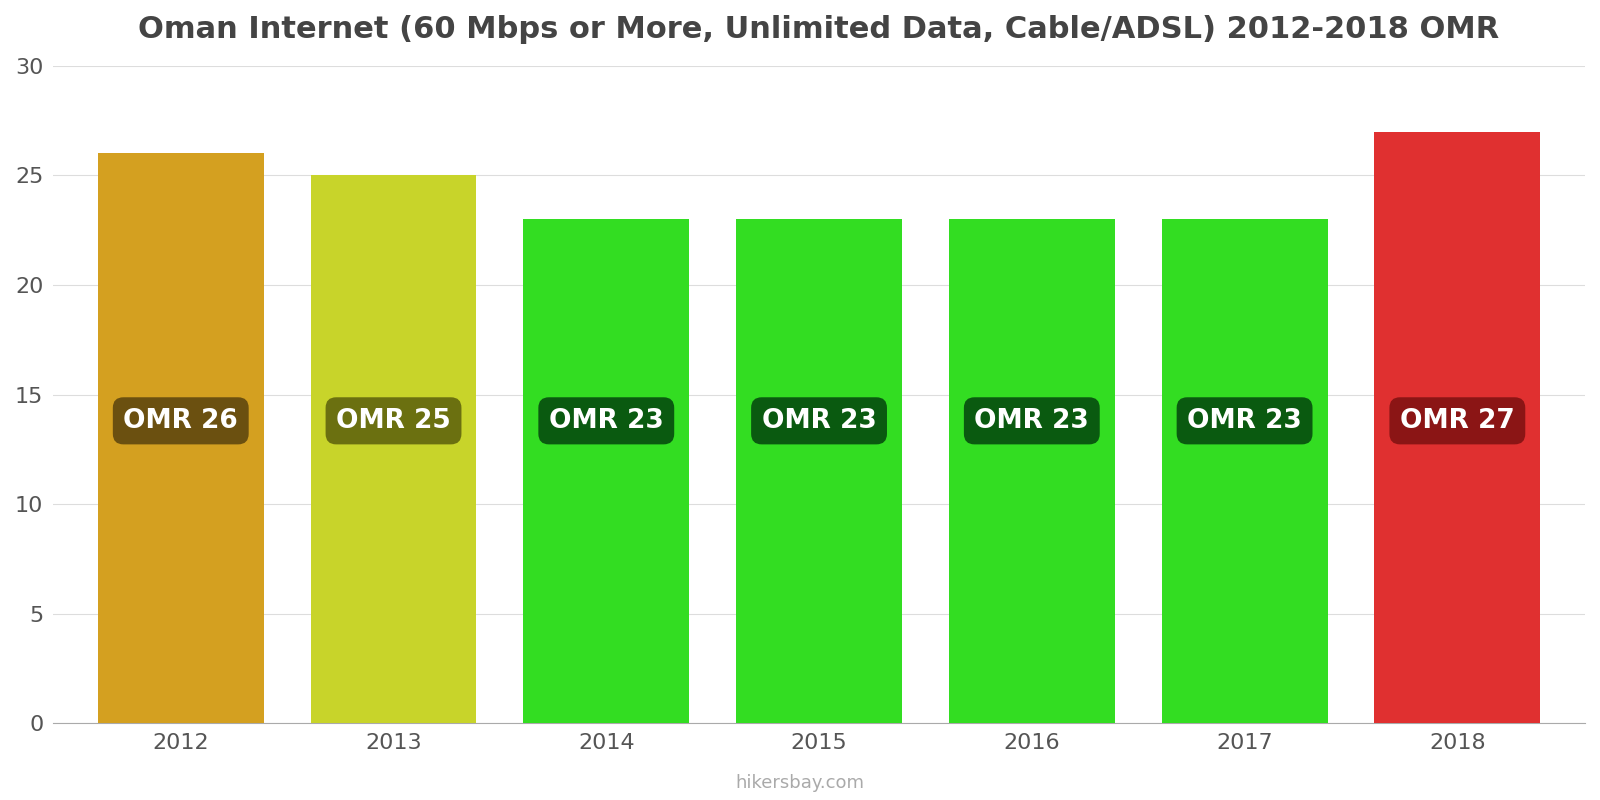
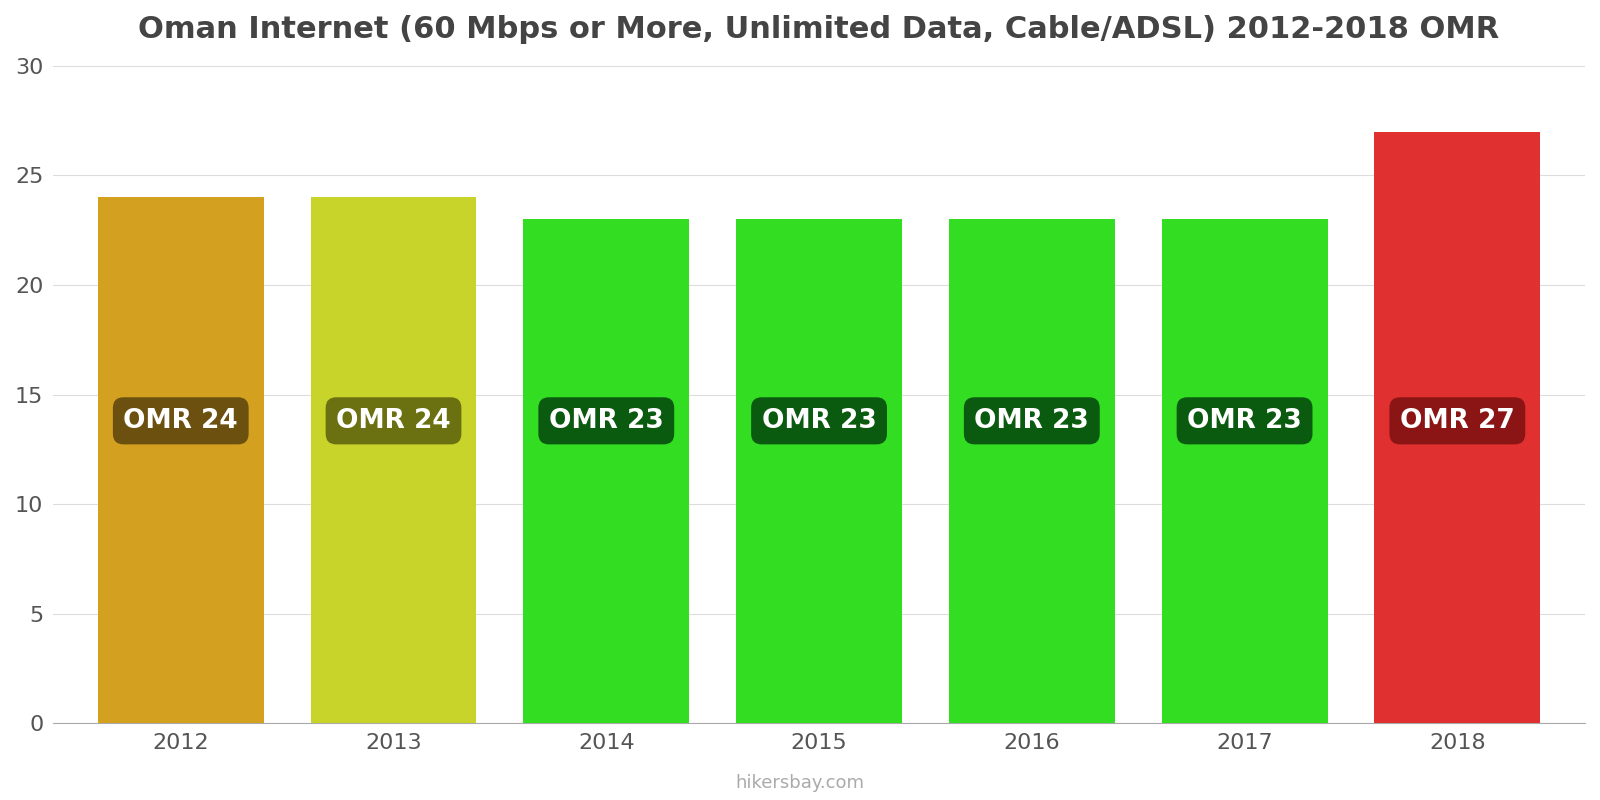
2012: 26 -> 24
2013: 25 -> 24
